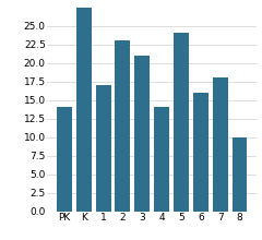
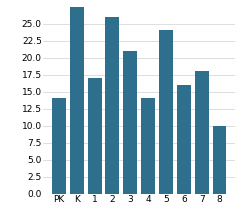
2: 23 -> 26
